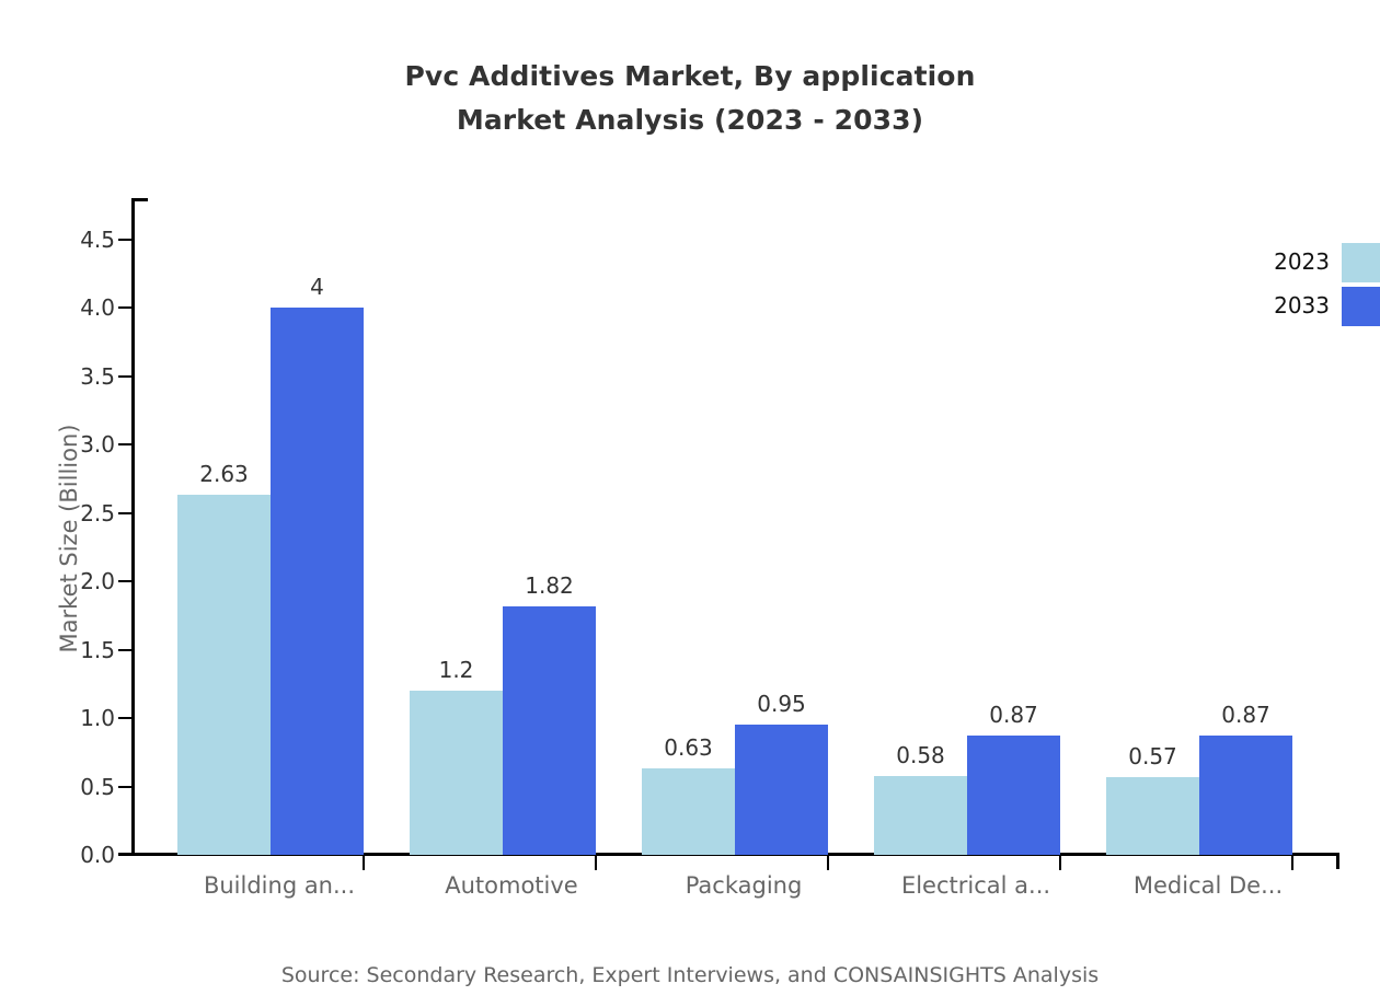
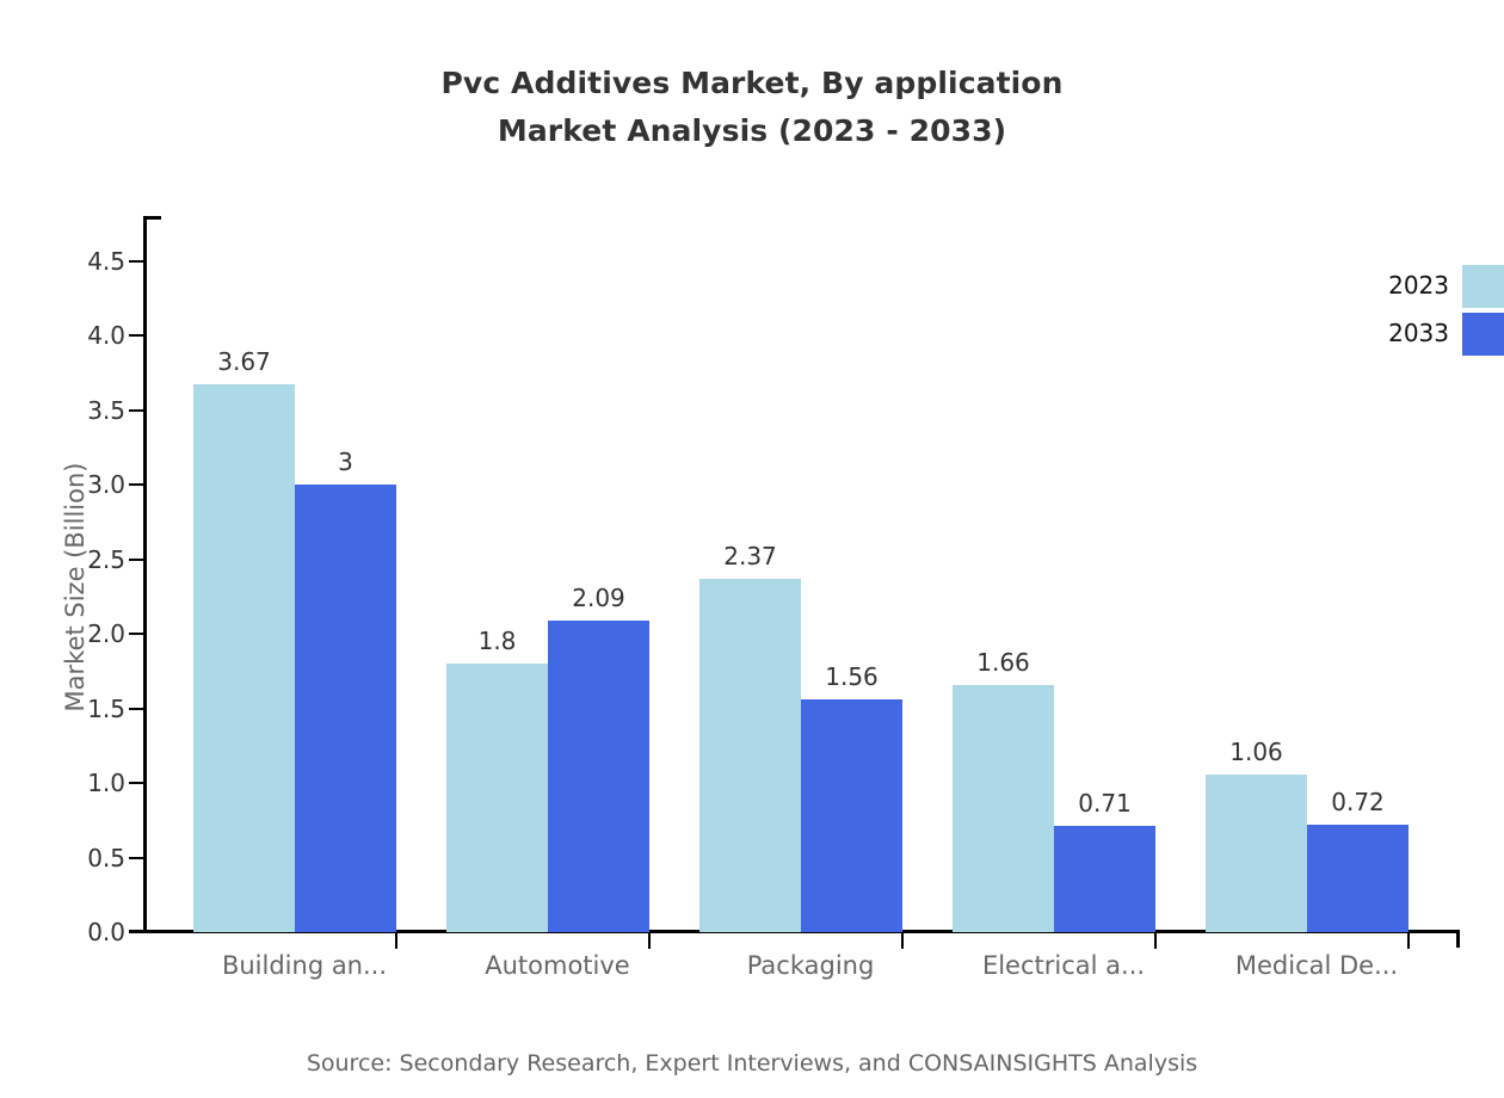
2023/Building an...: 2.63 -> 3.67
2033/Building an...: 4 -> 3
2023/Automotive: 1.2 -> 1.8
2033/Automotive: 1.82 -> 2.09
2023/Packaging: 0.63 -> 2.37
2033/Packaging: 0.95 -> 1.56
2023/Electrical a...: 0.58 -> 1.66
2033/Electrical a...: 0.87 -> 0.71
2023/Medical De...: 0.57 -> 1.06
2033/Medical De...: 0.87 -> 0.72
